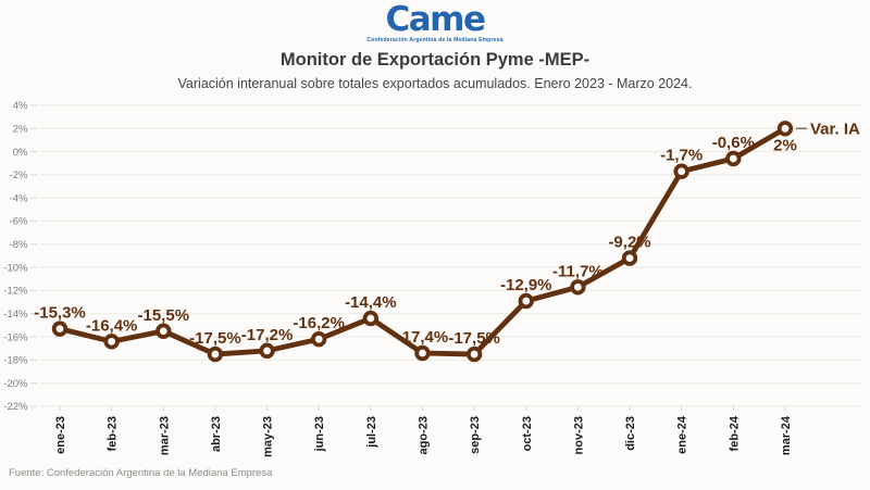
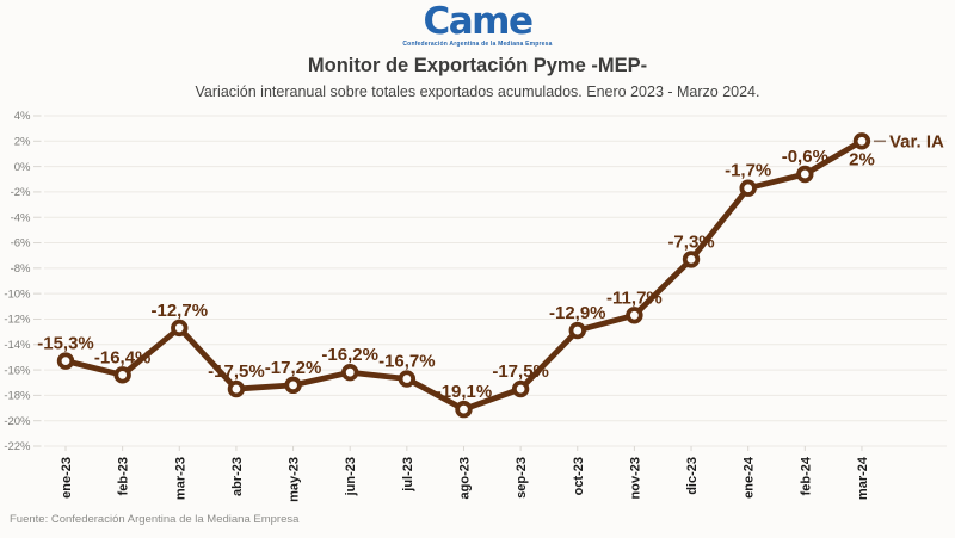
mar-23: -15,5% -> -12,7%
jul-23: -14,4% -> -16,7%
ago-23: -17,4% -> -19,1%
dic-23: -9,2% -> -7,3%
